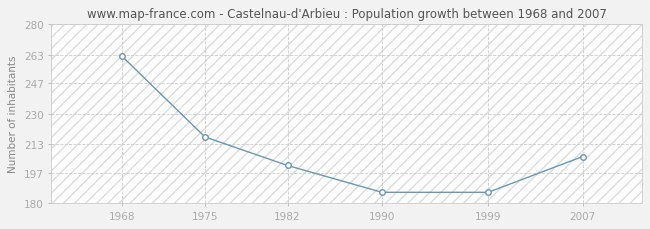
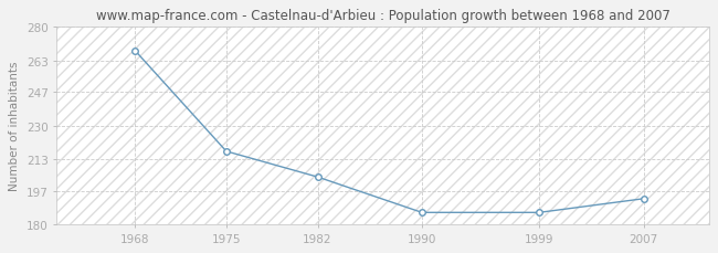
1968: 262 -> 268
1982: 201 -> 204
2007: 206 -> 193
